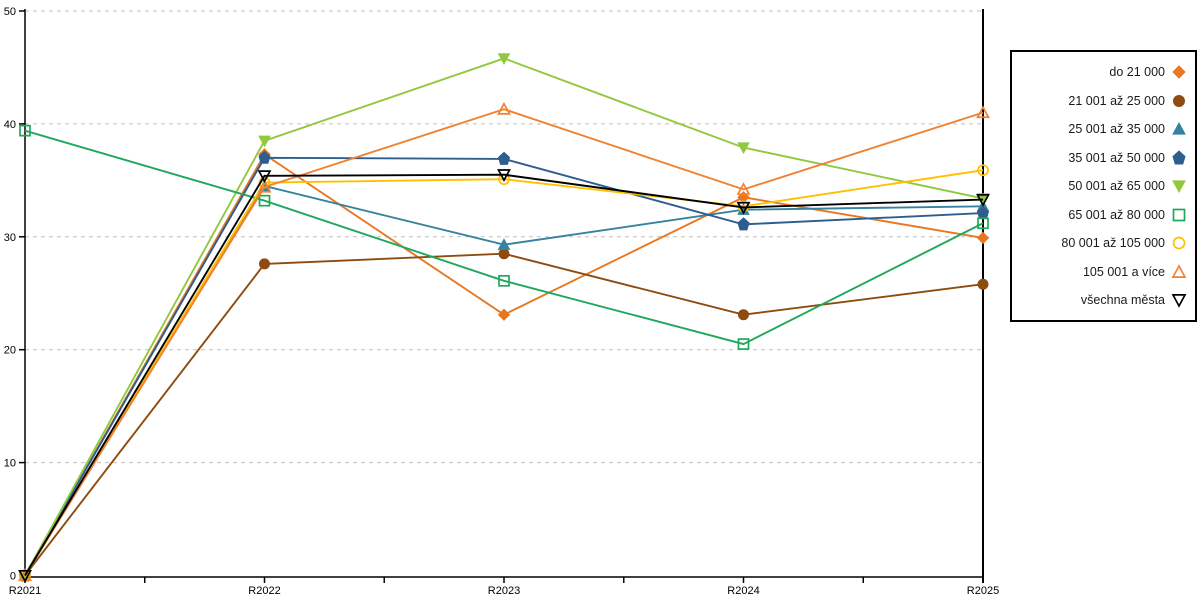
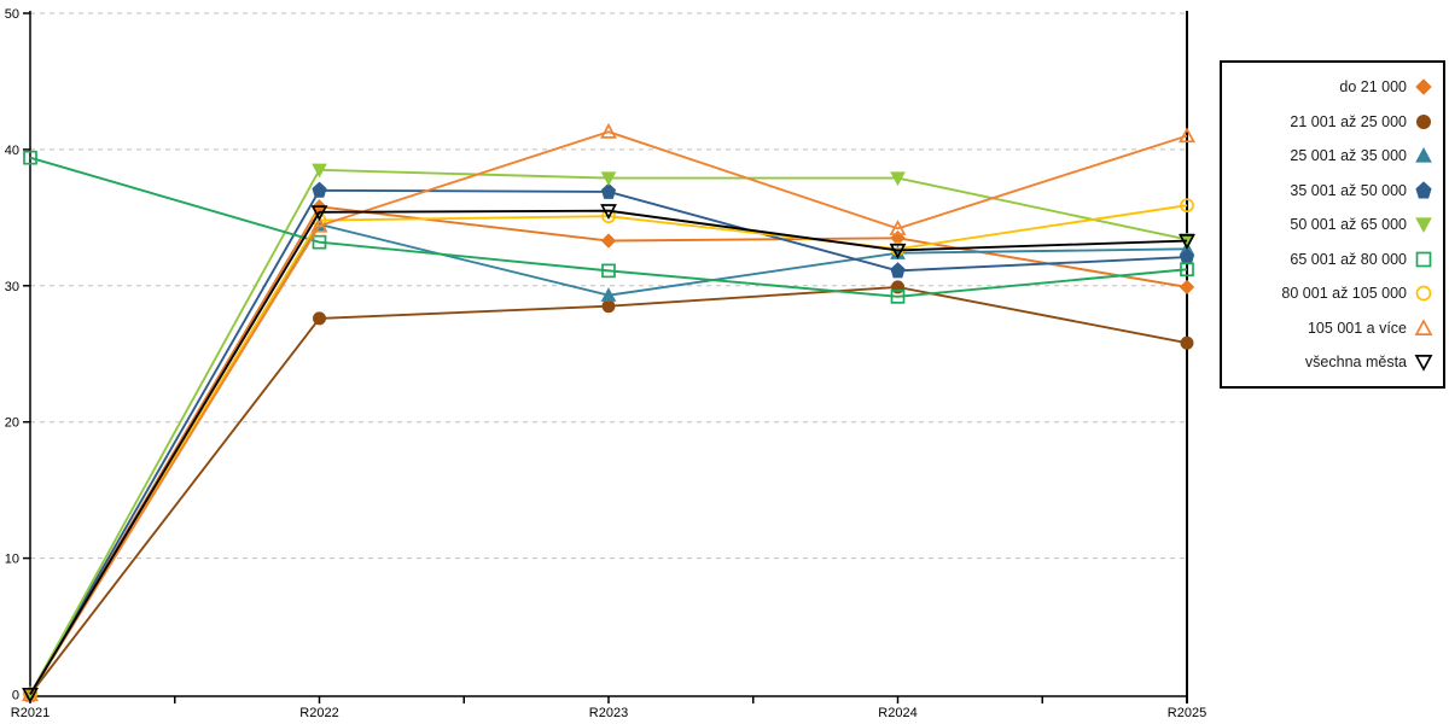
do 21 000/R2022: 37.3 -> 35.8
do 21 000/R2023: 23.1 -> 33.3
50 001 až 65 000/R2023: 45.8 -> 37.9
65 001 až 80 000/R2023: 26.1 -> 31.1
21 001 až 25 000/R2024: 23.1 -> 29.9
65 001 až 80 000/R2024: 20.5 -> 29.2
